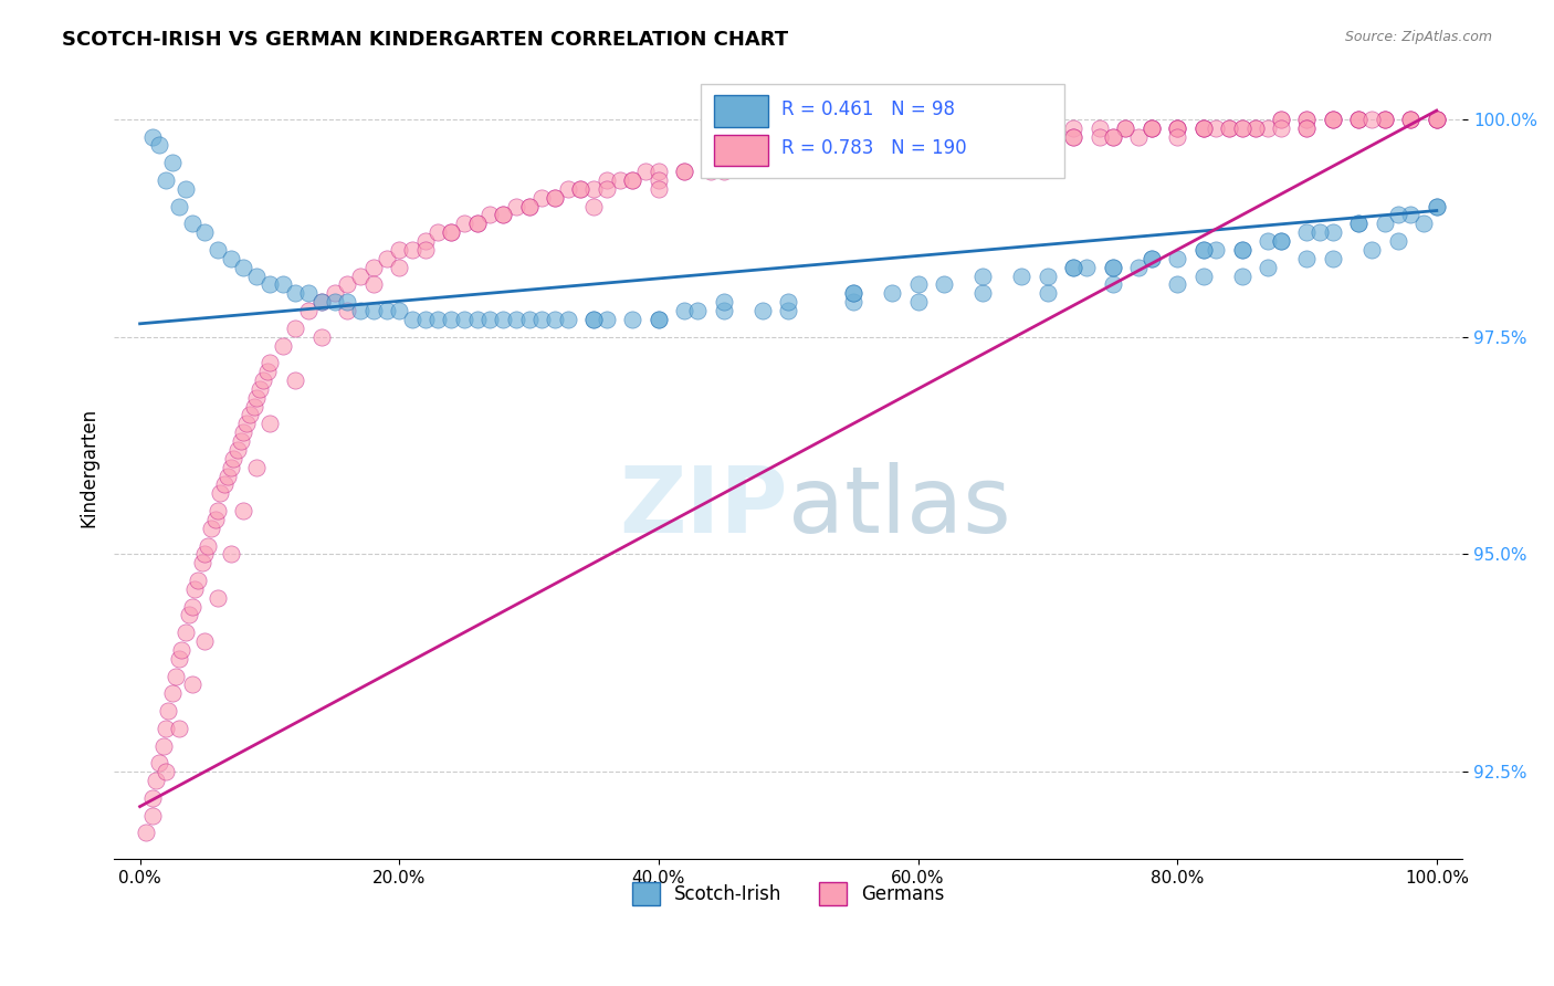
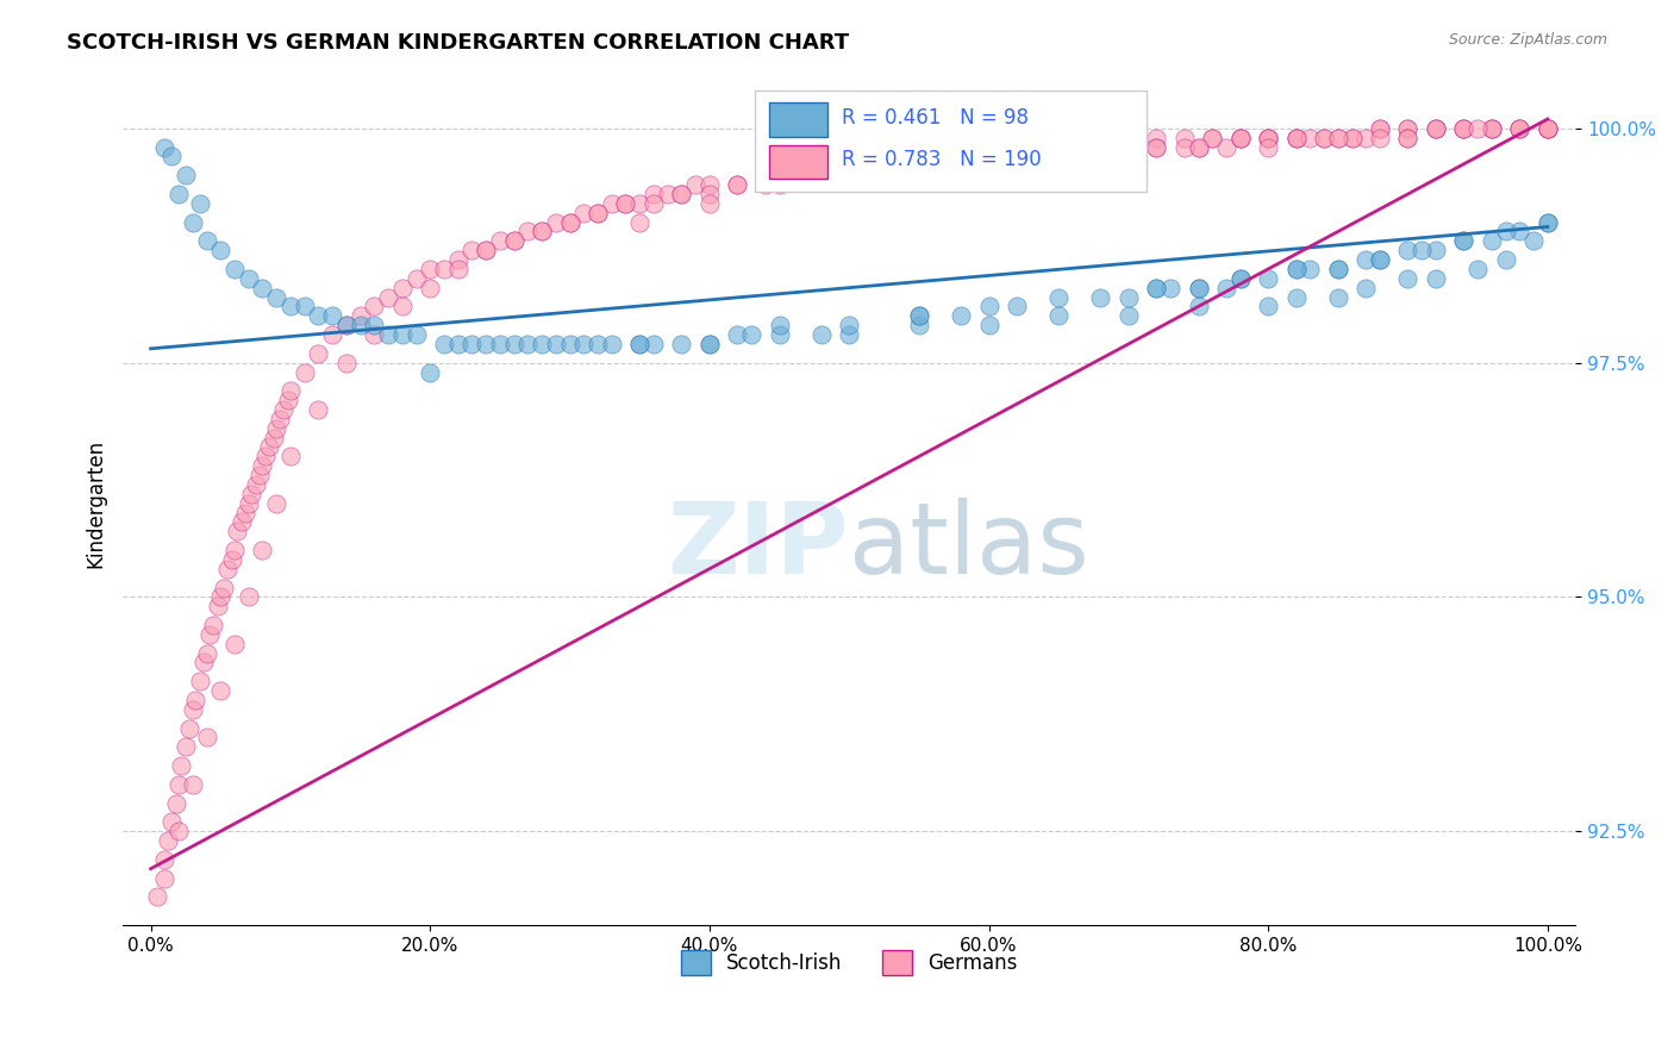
Scotch-Irish/20.0%: 97.8% -> 97.4%
